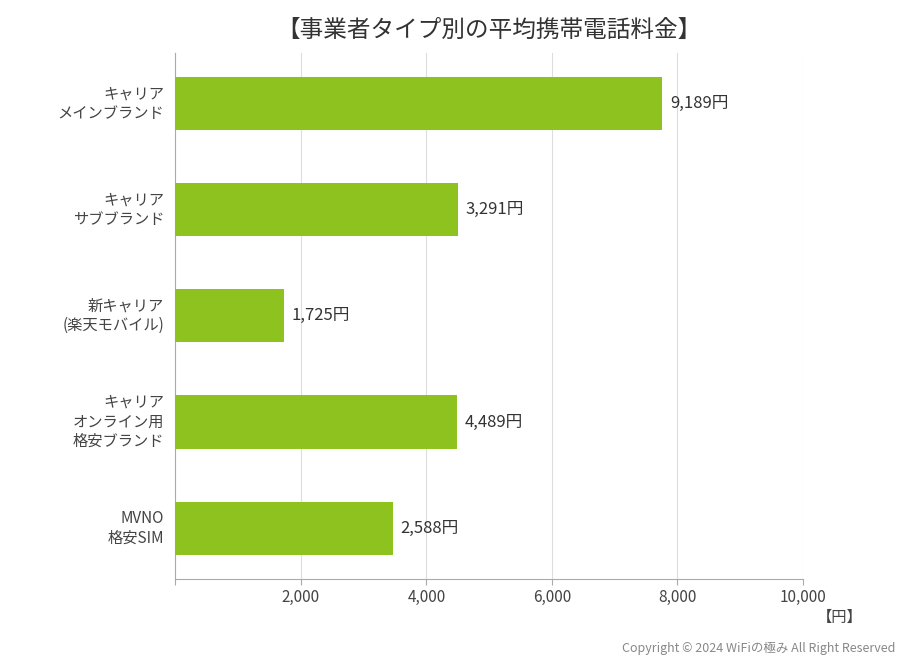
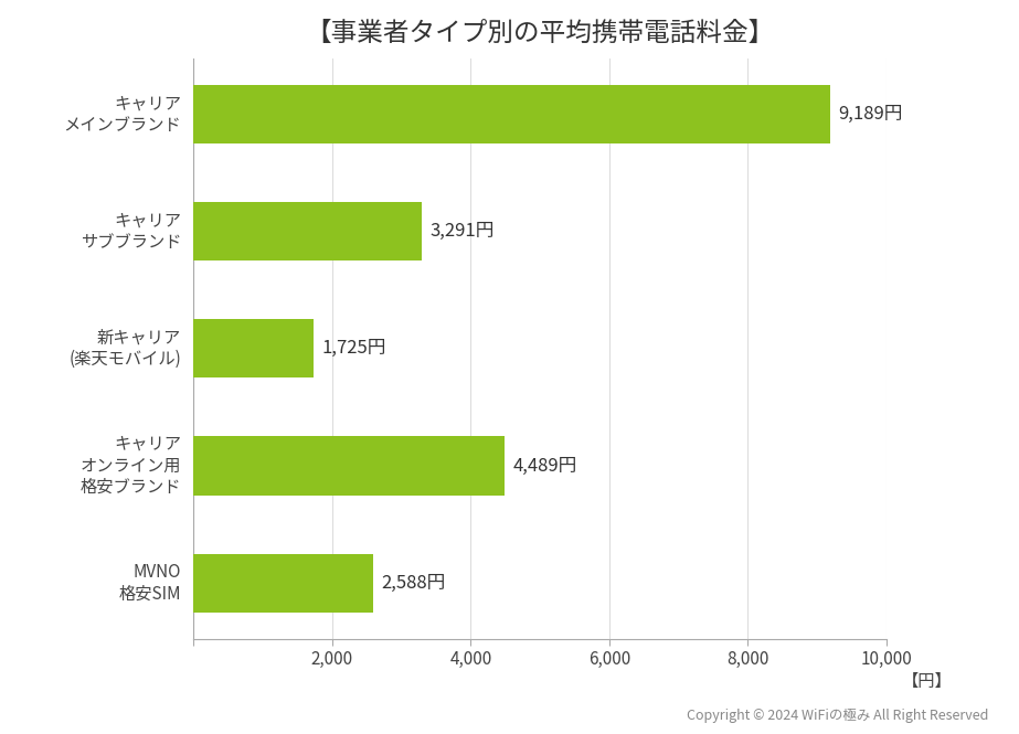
キャリア メインブランド: 7,760 -> 9,190
キャリア サブブランド: 4,500 -> 3,290
MVNO 格安SIM: 3,460 -> 2,590
